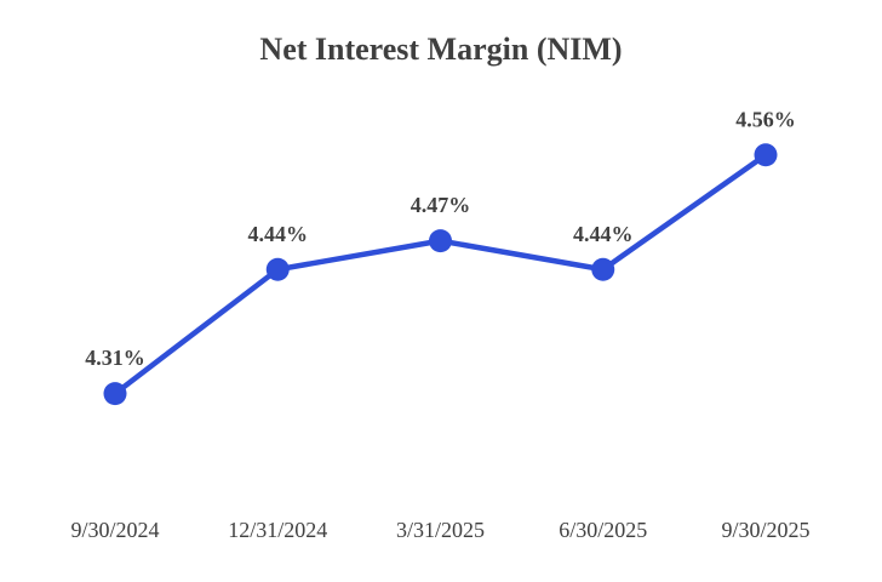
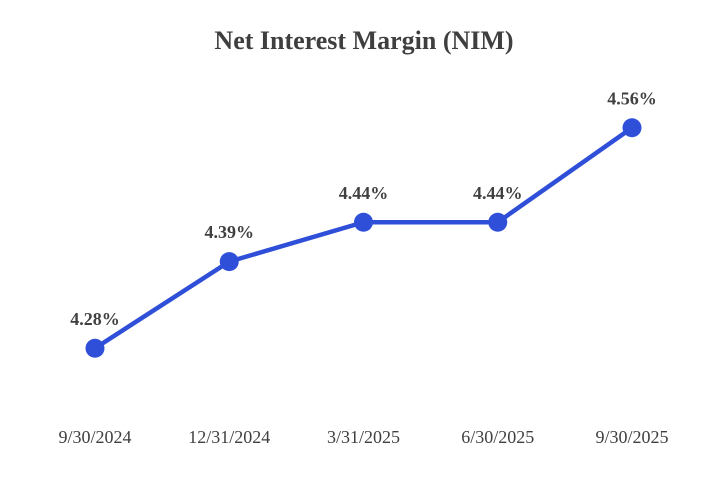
9/30/2024: 4.31% -> 4.28%
12/31/2024: 4.44% -> 4.39%
3/31/2025: 4.47% -> 4.44%
